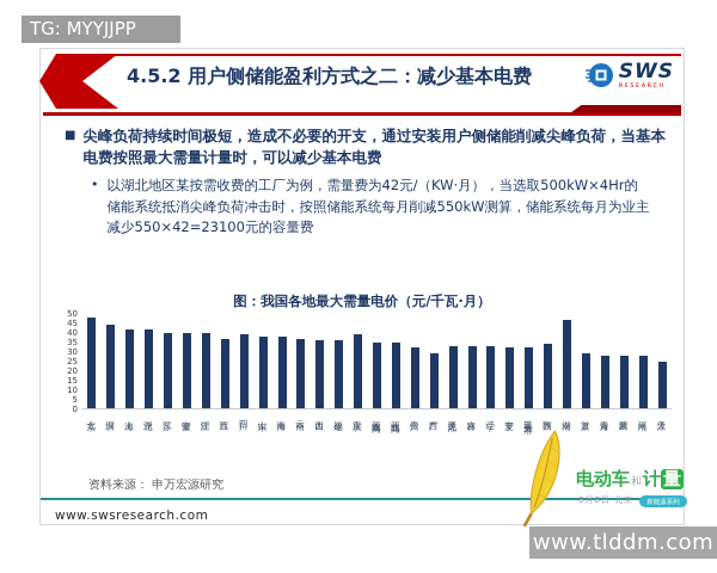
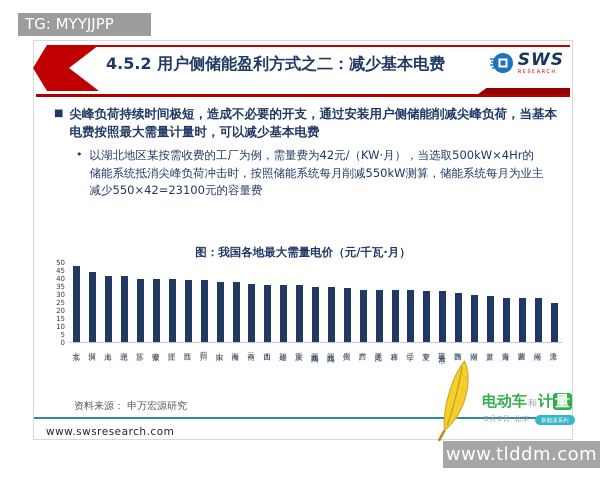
江西: 37 -> 39
重庆: 39 -> 36
贵州: 32 -> 34
广西: 29 -> 33
陕西: 34 -> 31
湖南: 47 -> 30
